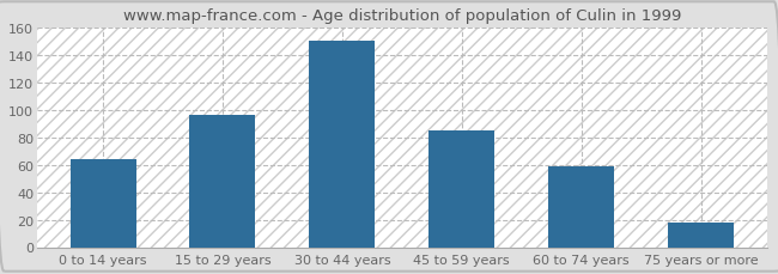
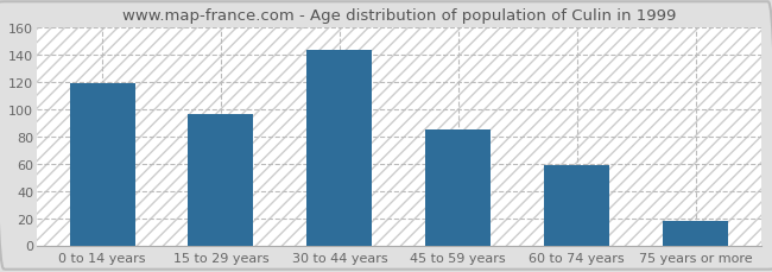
0 to 14 years: 64 -> 119
30 to 44 years: 150 -> 143
